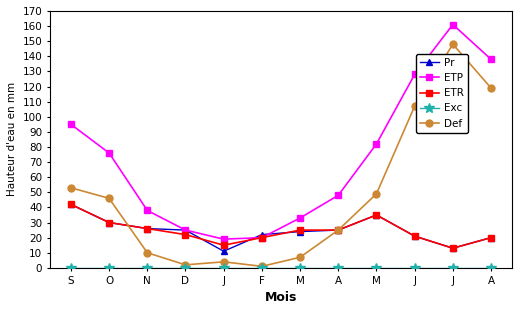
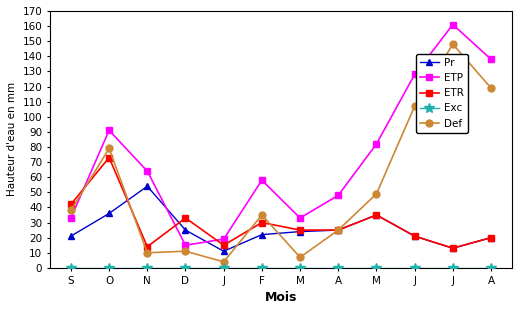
Pr/S: 42 -> 21
ETP/S: 95 -> 33
Def/S: 53 -> 38
Pr/O: 30 -> 36
ETP/O: 76 -> 91
ETR/O: 30 -> 73
Def/O: 46 -> 79
Pr/N: 26 -> 54
ETP/N: 38 -> 64
ETR/N: 26 -> 14
ETP/D: 25 -> 15
ETR/D: 22 -> 33
Def/D: 2 -> 11
ETP/F: 20 -> 58
ETR/F: 20 -> 30
Def/F: 1 -> 35
